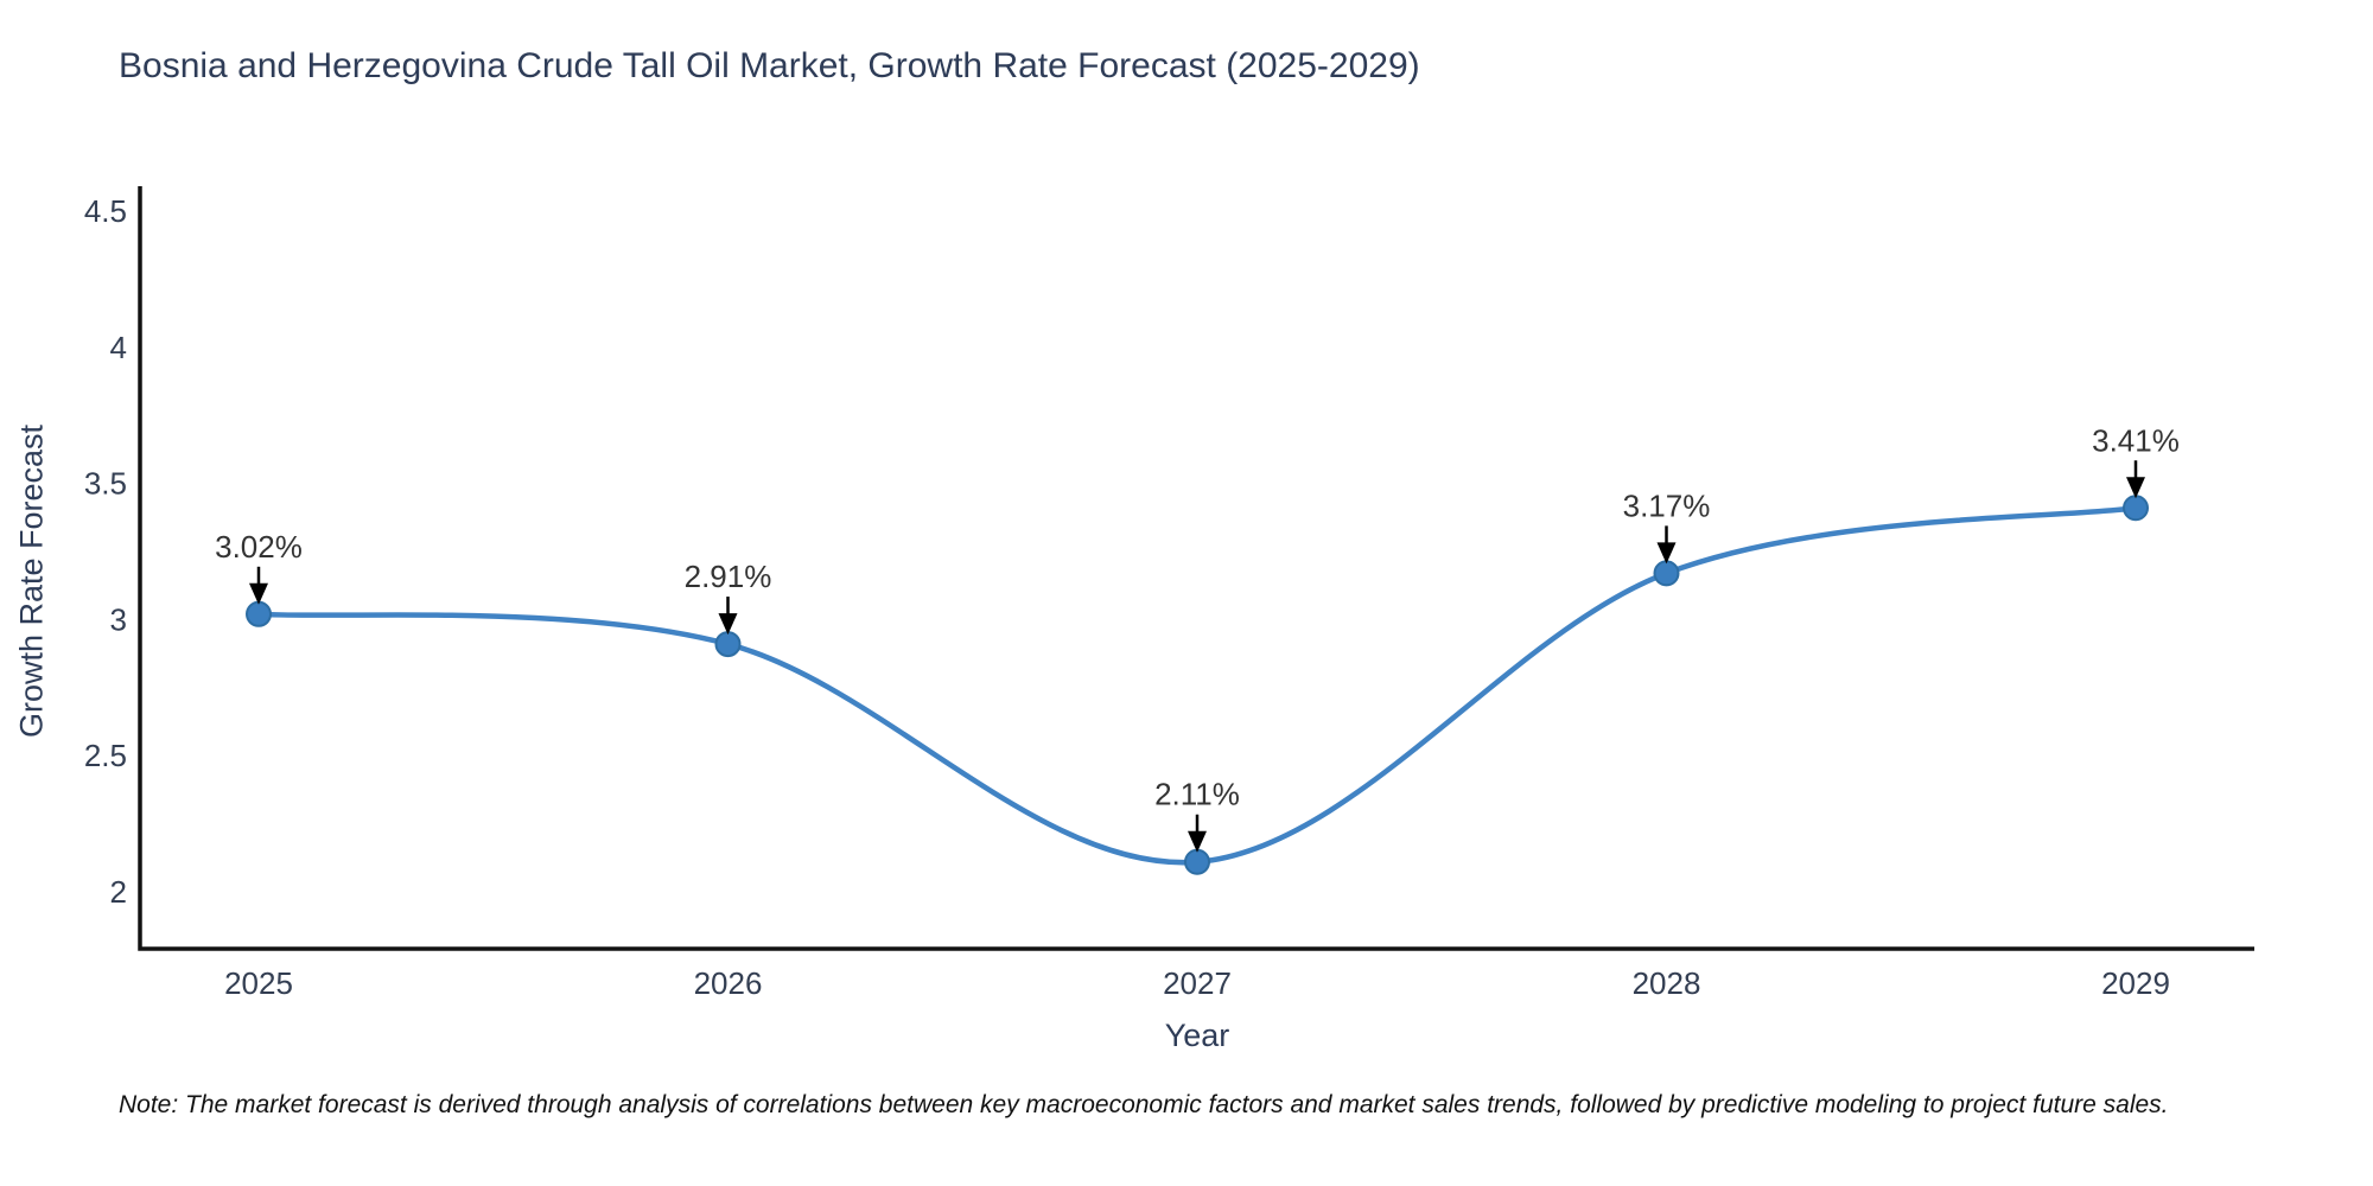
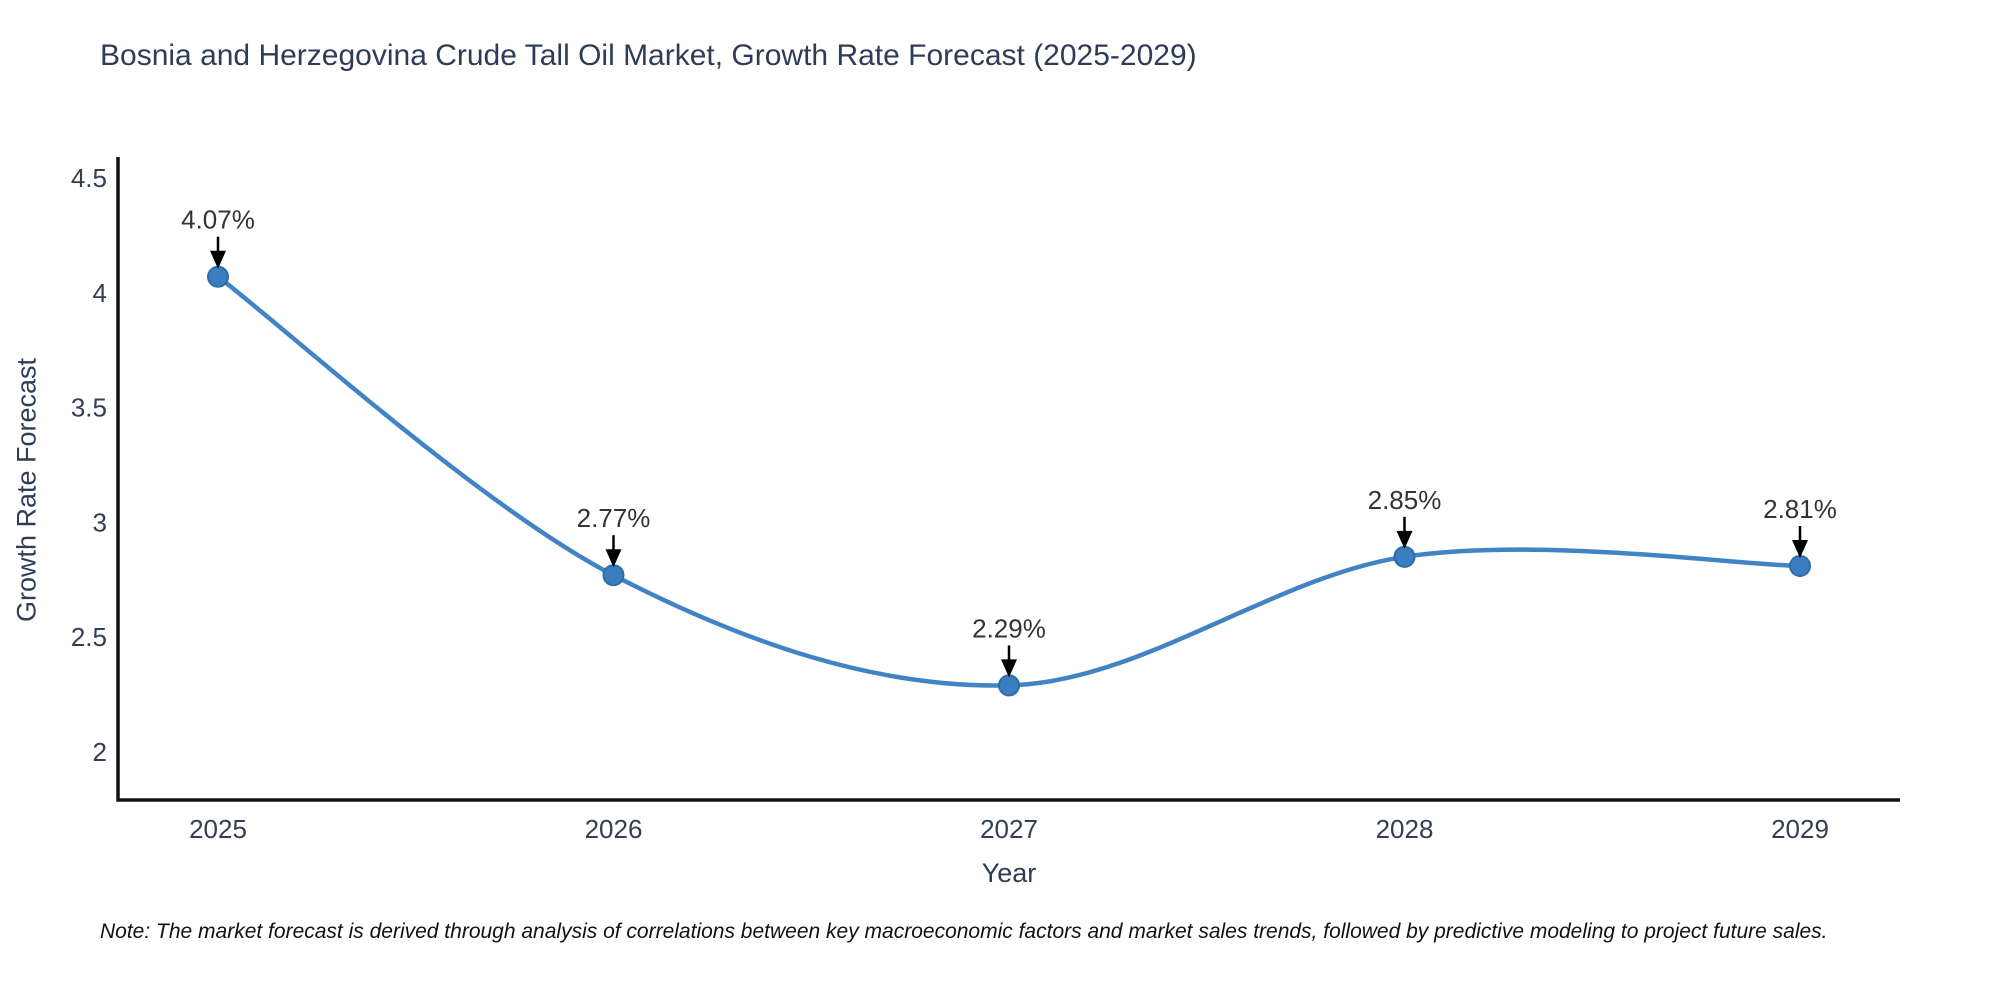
2025: 3.02% -> 4.07%
2026: 2.91% -> 2.77%
2027: 2.11% -> 2.29%
2028: 3.17% -> 2.85%
2029: 3.41% -> 2.81%
